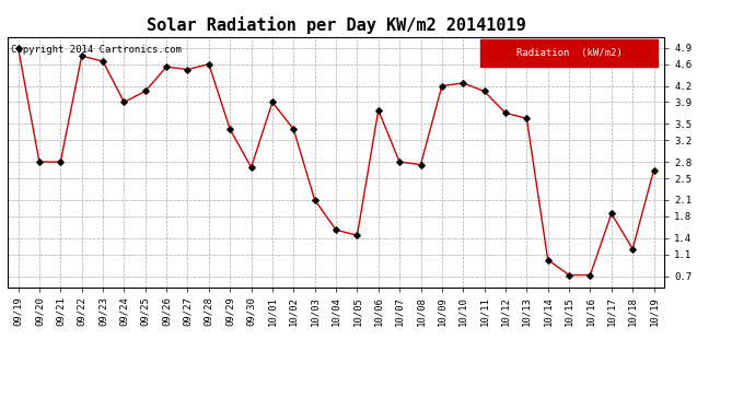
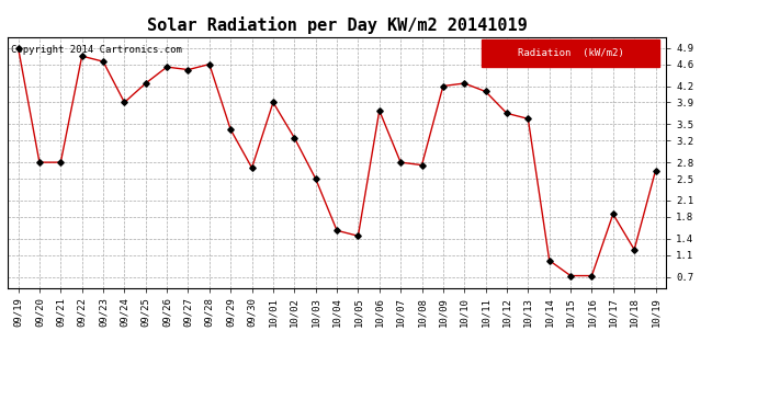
09/25: 4.10 -> 4.25
10/02: 3.40 -> 3.25
10/03: 2.10 -> 2.50
